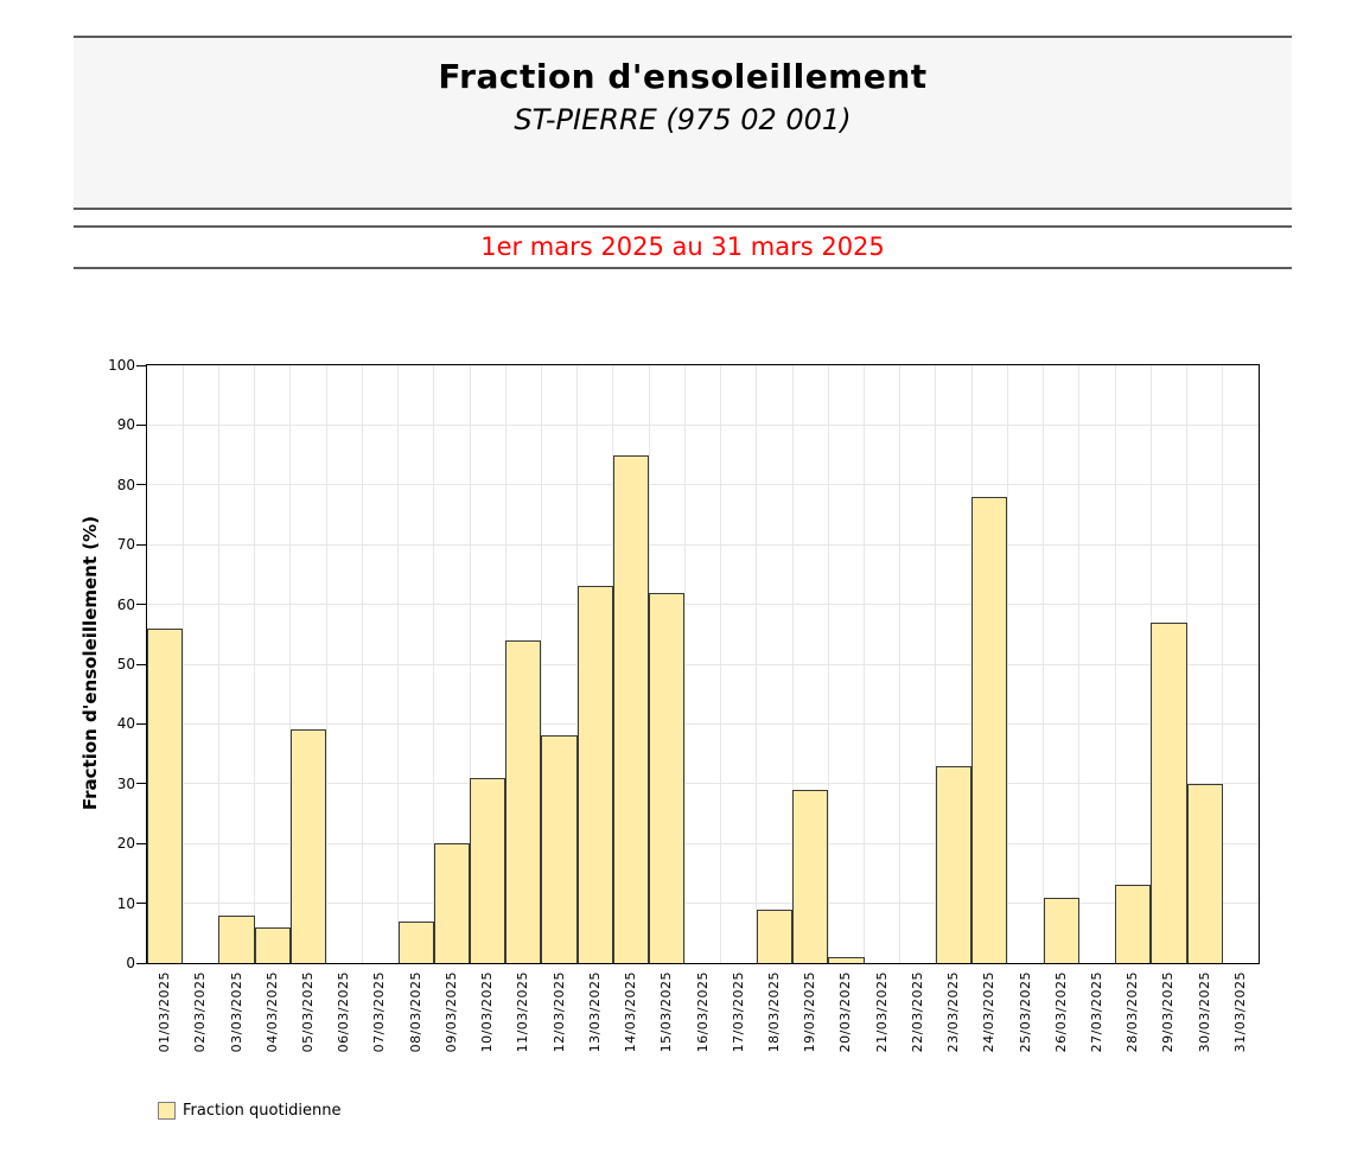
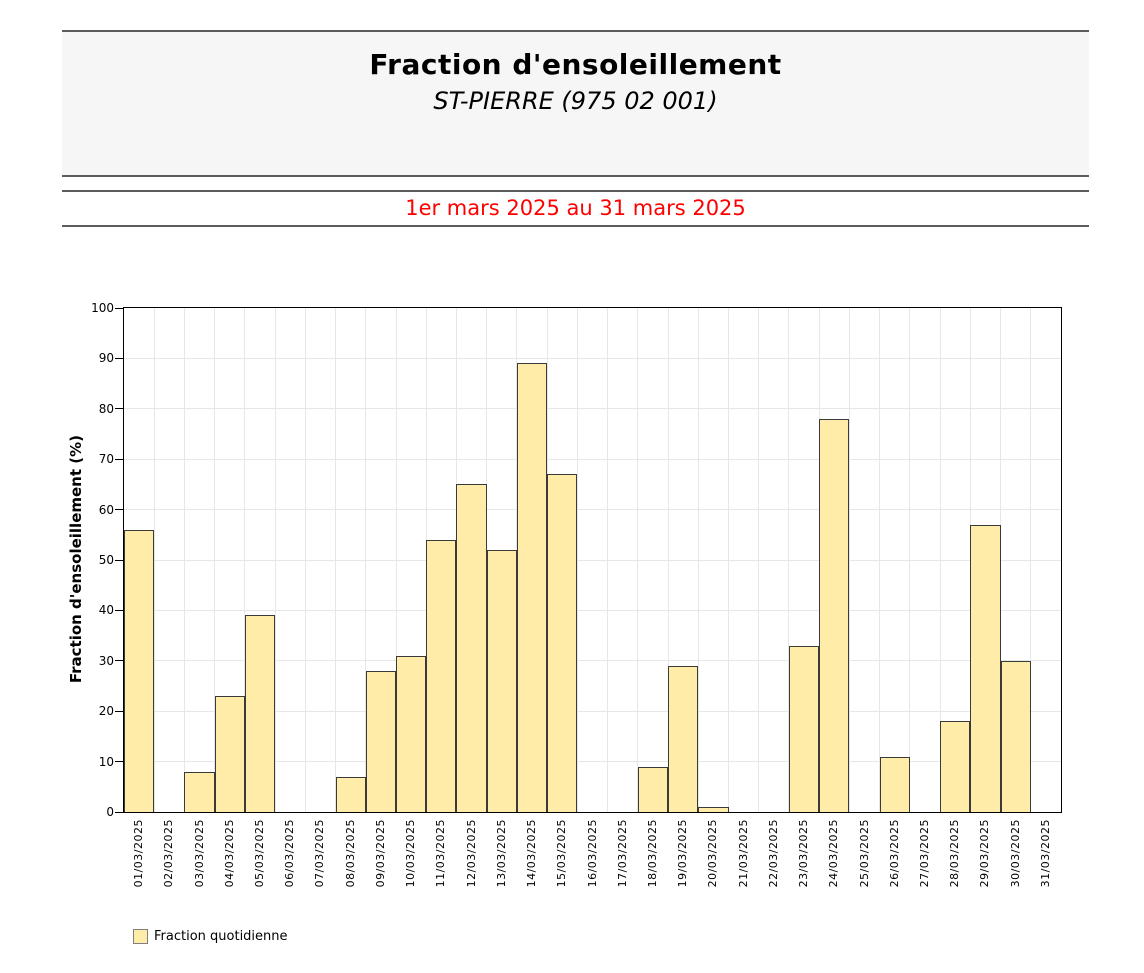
04/03/2025: 6 -> 23
09/03/2025: 20 -> 28
12/03/2025: 38 -> 65
13/03/2025: 63 -> 52
14/03/2025: 85 -> 89
15/03/2025: 62 -> 67
28/03/2025: 13 -> 18
